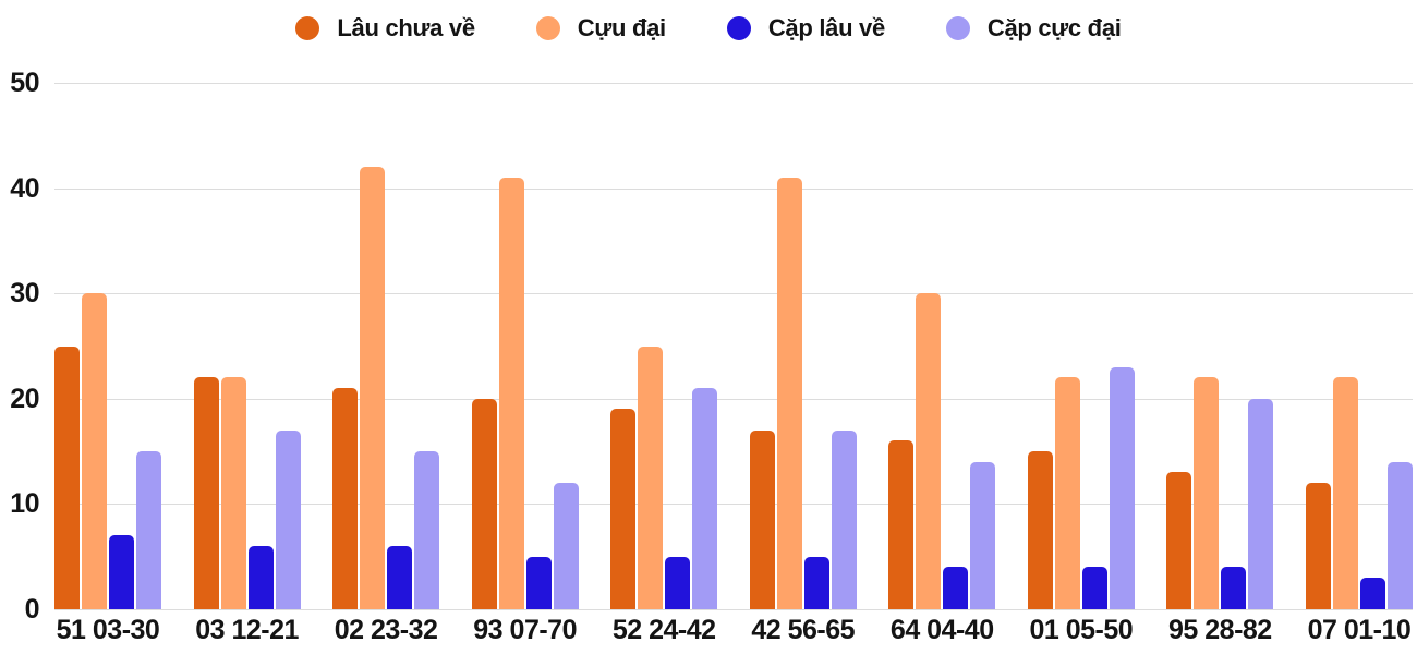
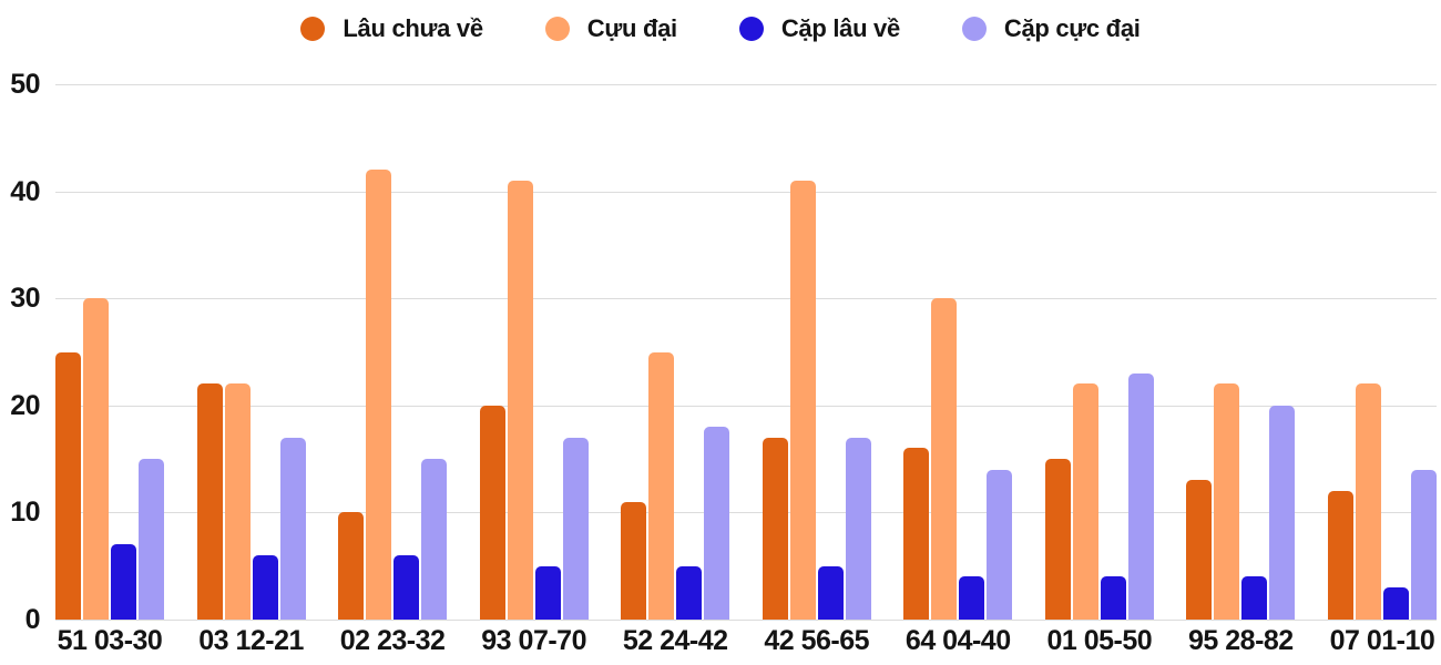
Lâu chưa về/02 23-32: 21 -> 10
Cặp cực đại/93 07-70: 12 -> 17
Lâu chưa về/52 24-42: 19 -> 11
Cặp cực đại/52 24-42: 21 -> 18
